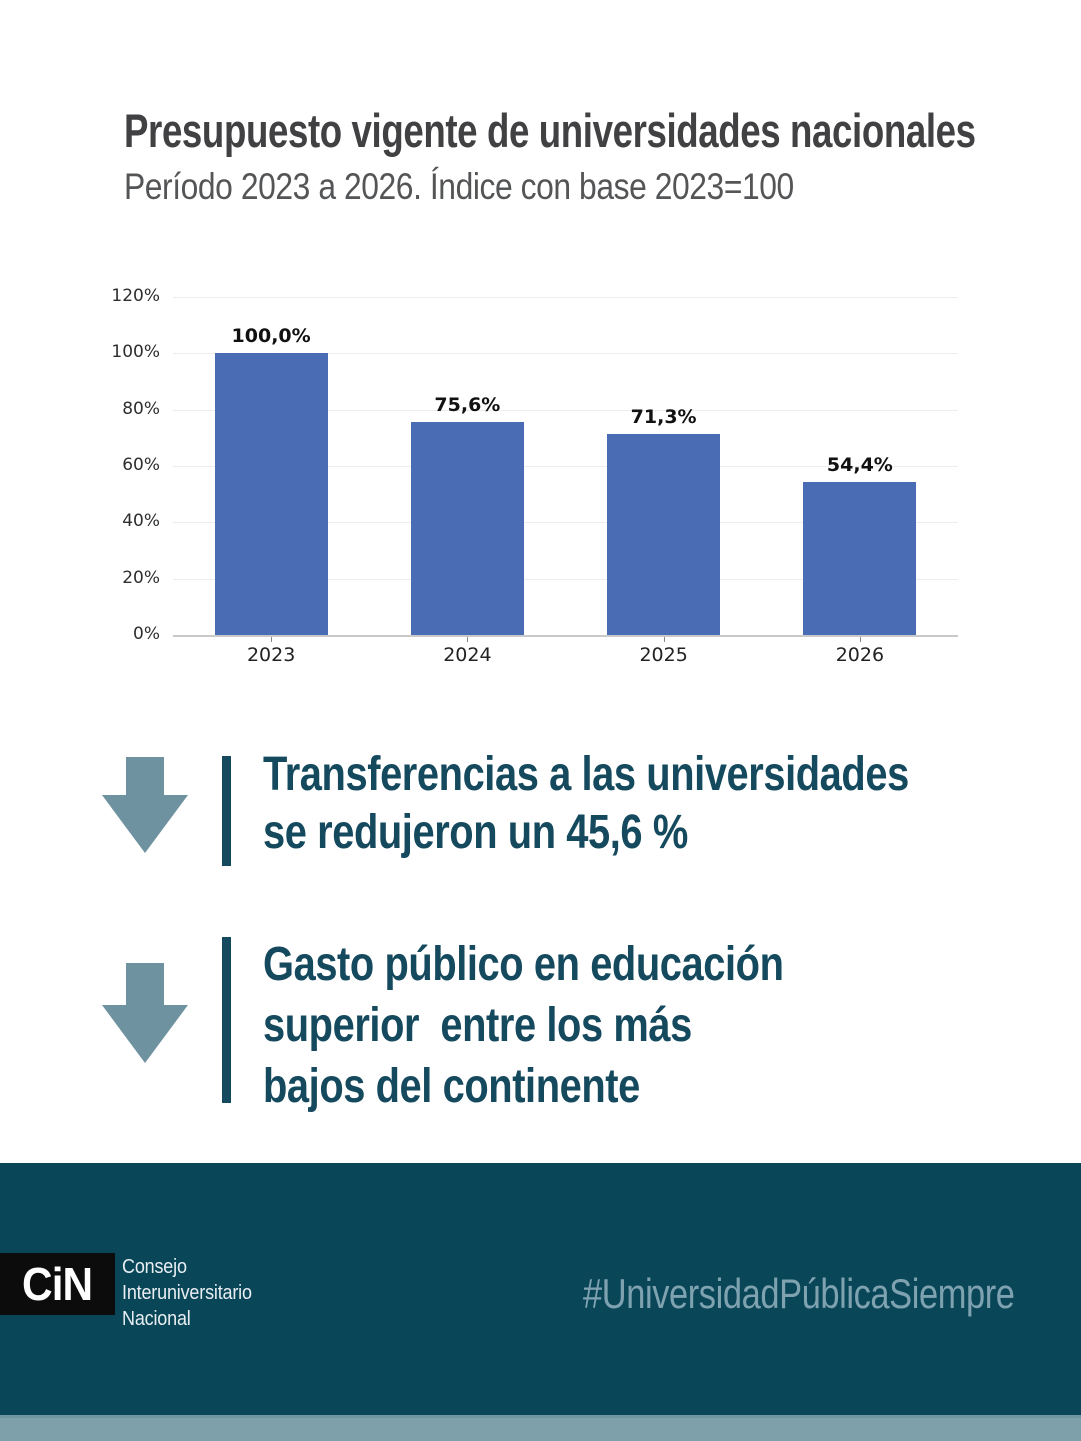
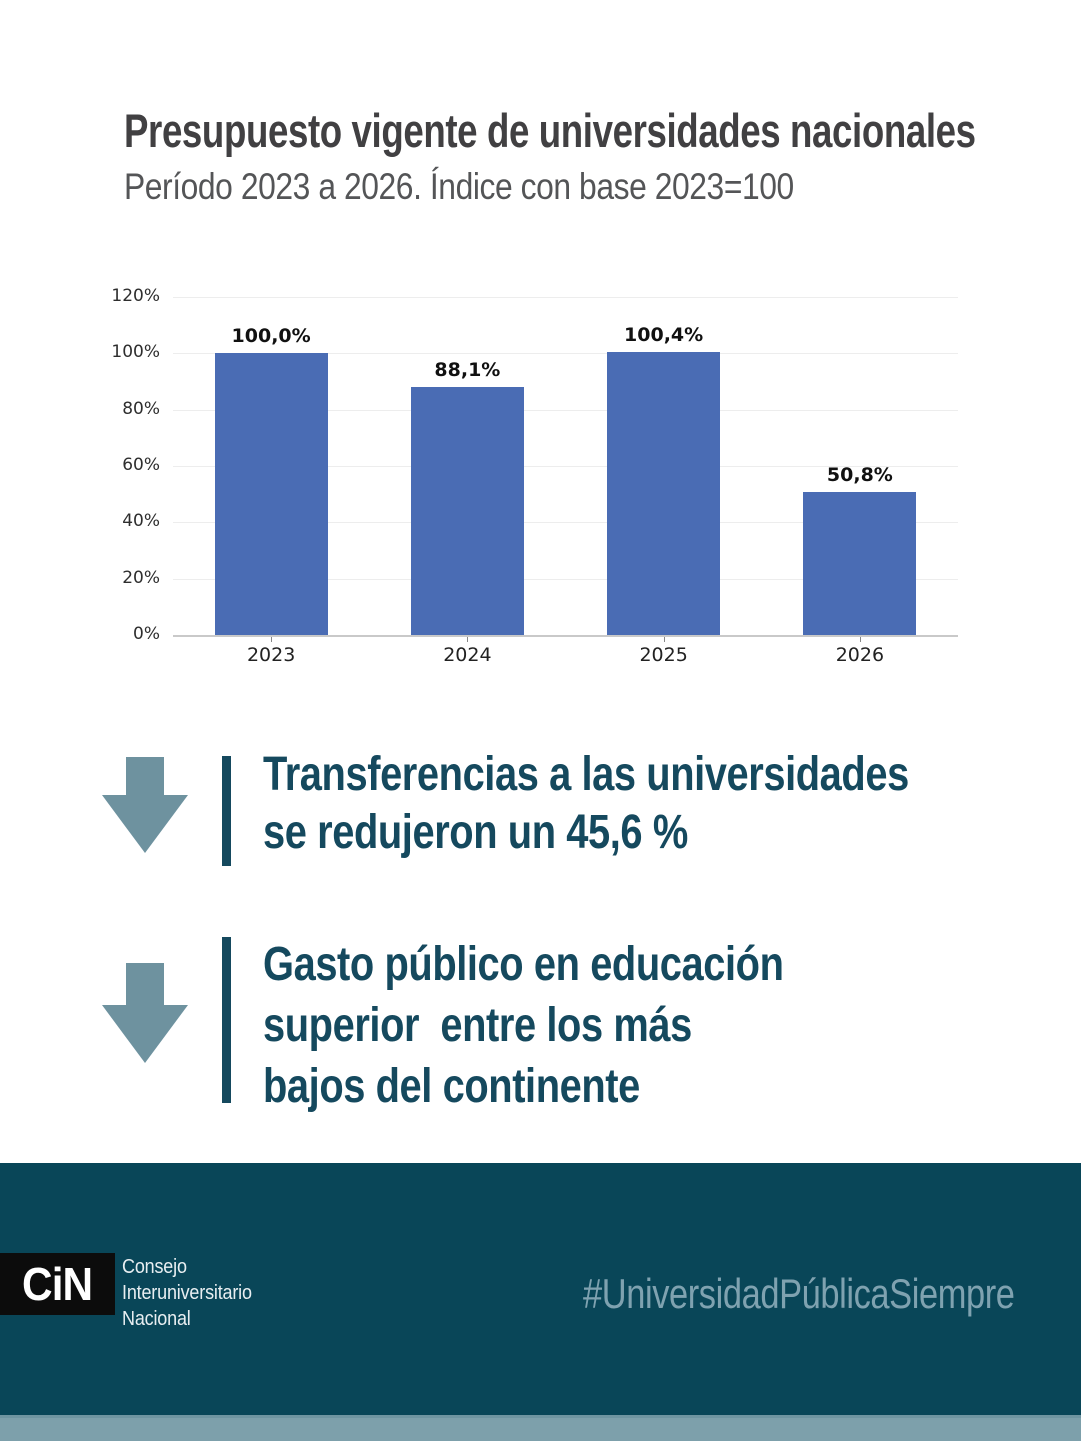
2024: 75,6% -> 88,1%
2025: 71,3% -> 100,4%
2026: 54,4% -> 50,8%
